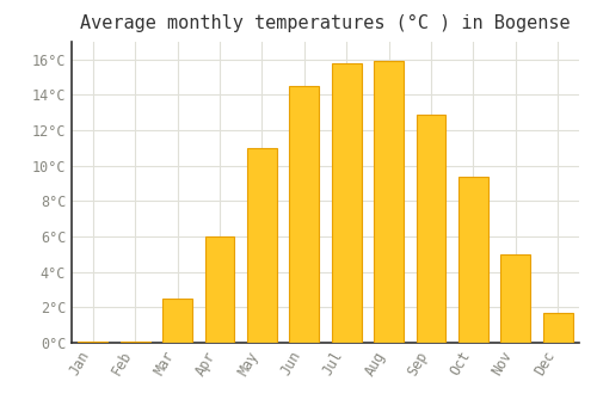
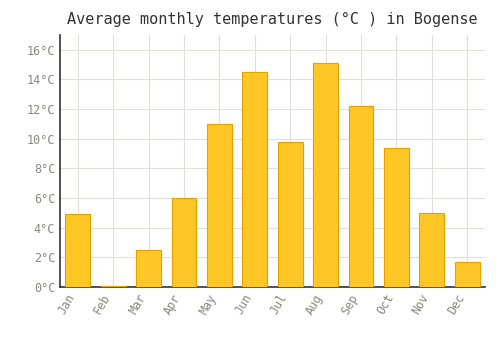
Jan: 0.1°C -> 4.9°C
Jul: 15.8°C -> 9.8°C
Aug: 15.9°C -> 15.1°C
Sep: 12.9°C -> 12.2°C
